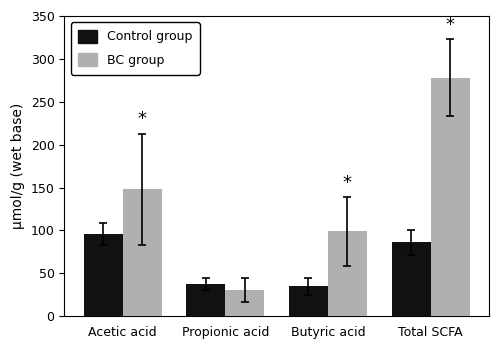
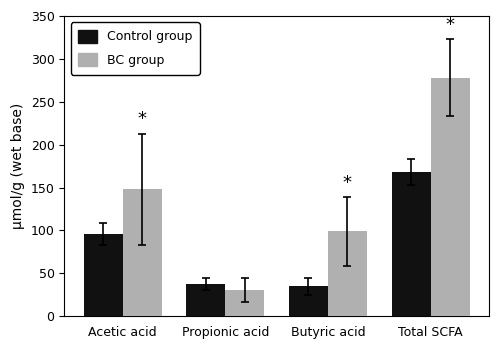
Control group/Total SCFA: 86 -> 168
